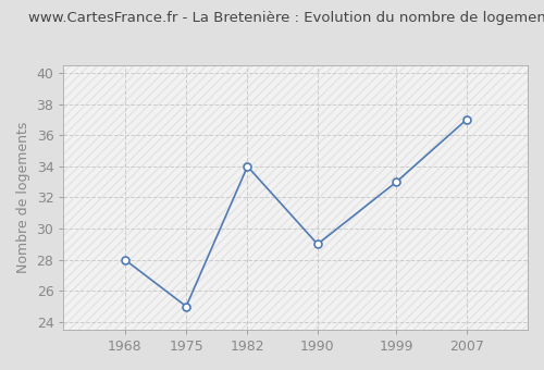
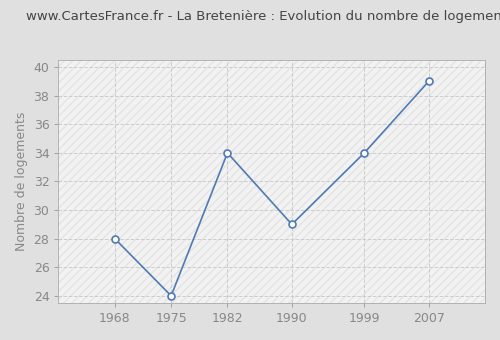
1975: 25 -> 24
1999: 33 -> 34
2007: 37 -> 39
